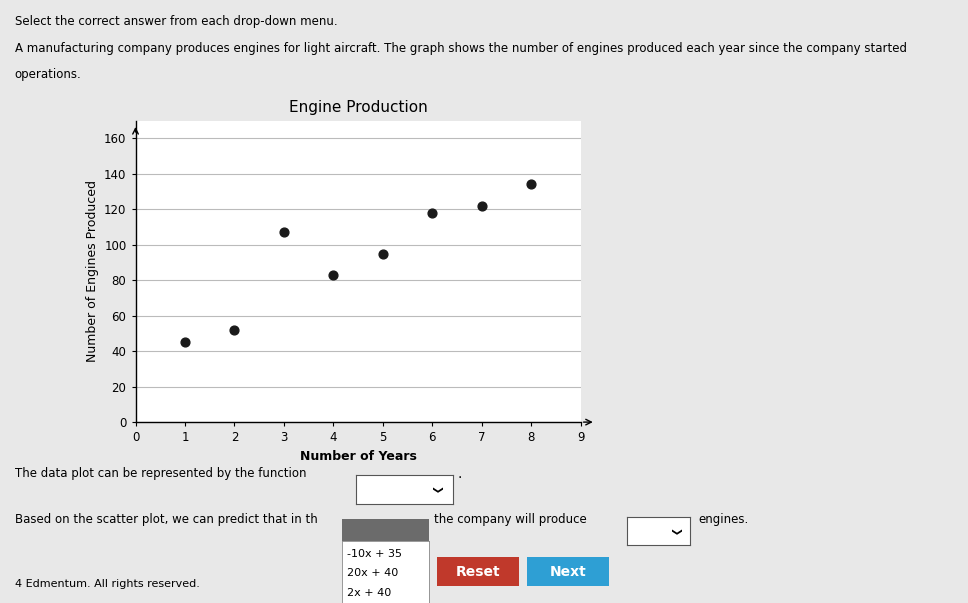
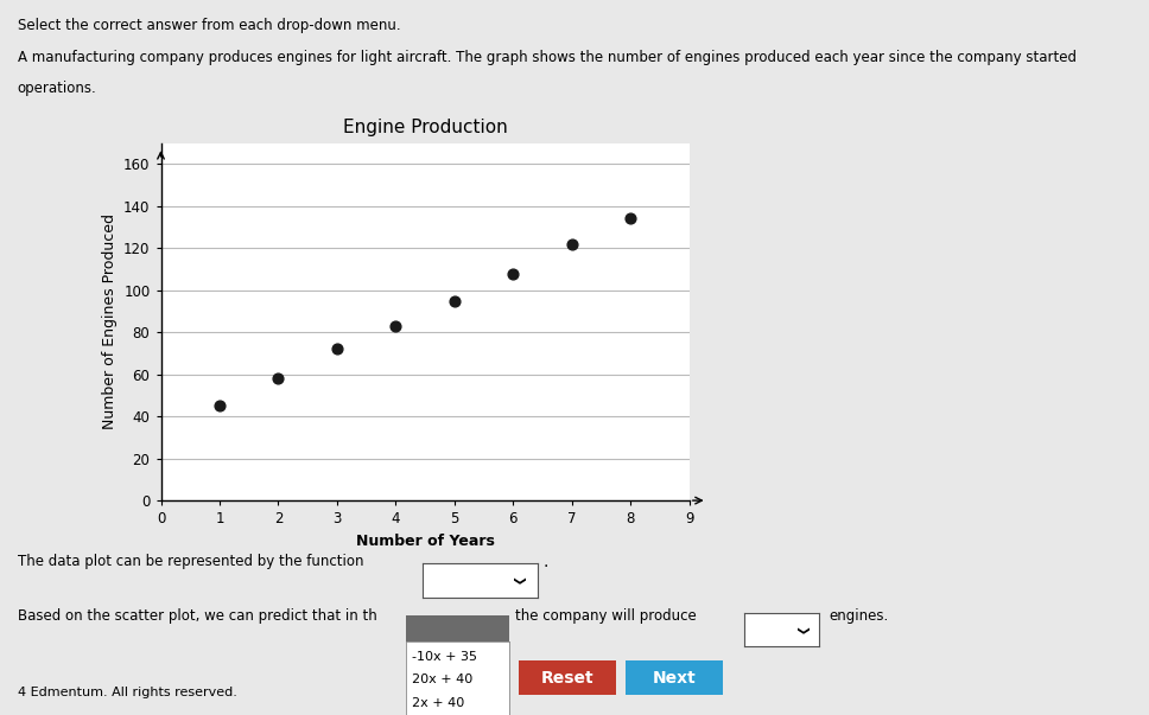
2: 52 -> 58
3: 107 -> 72
6: 118 -> 108
